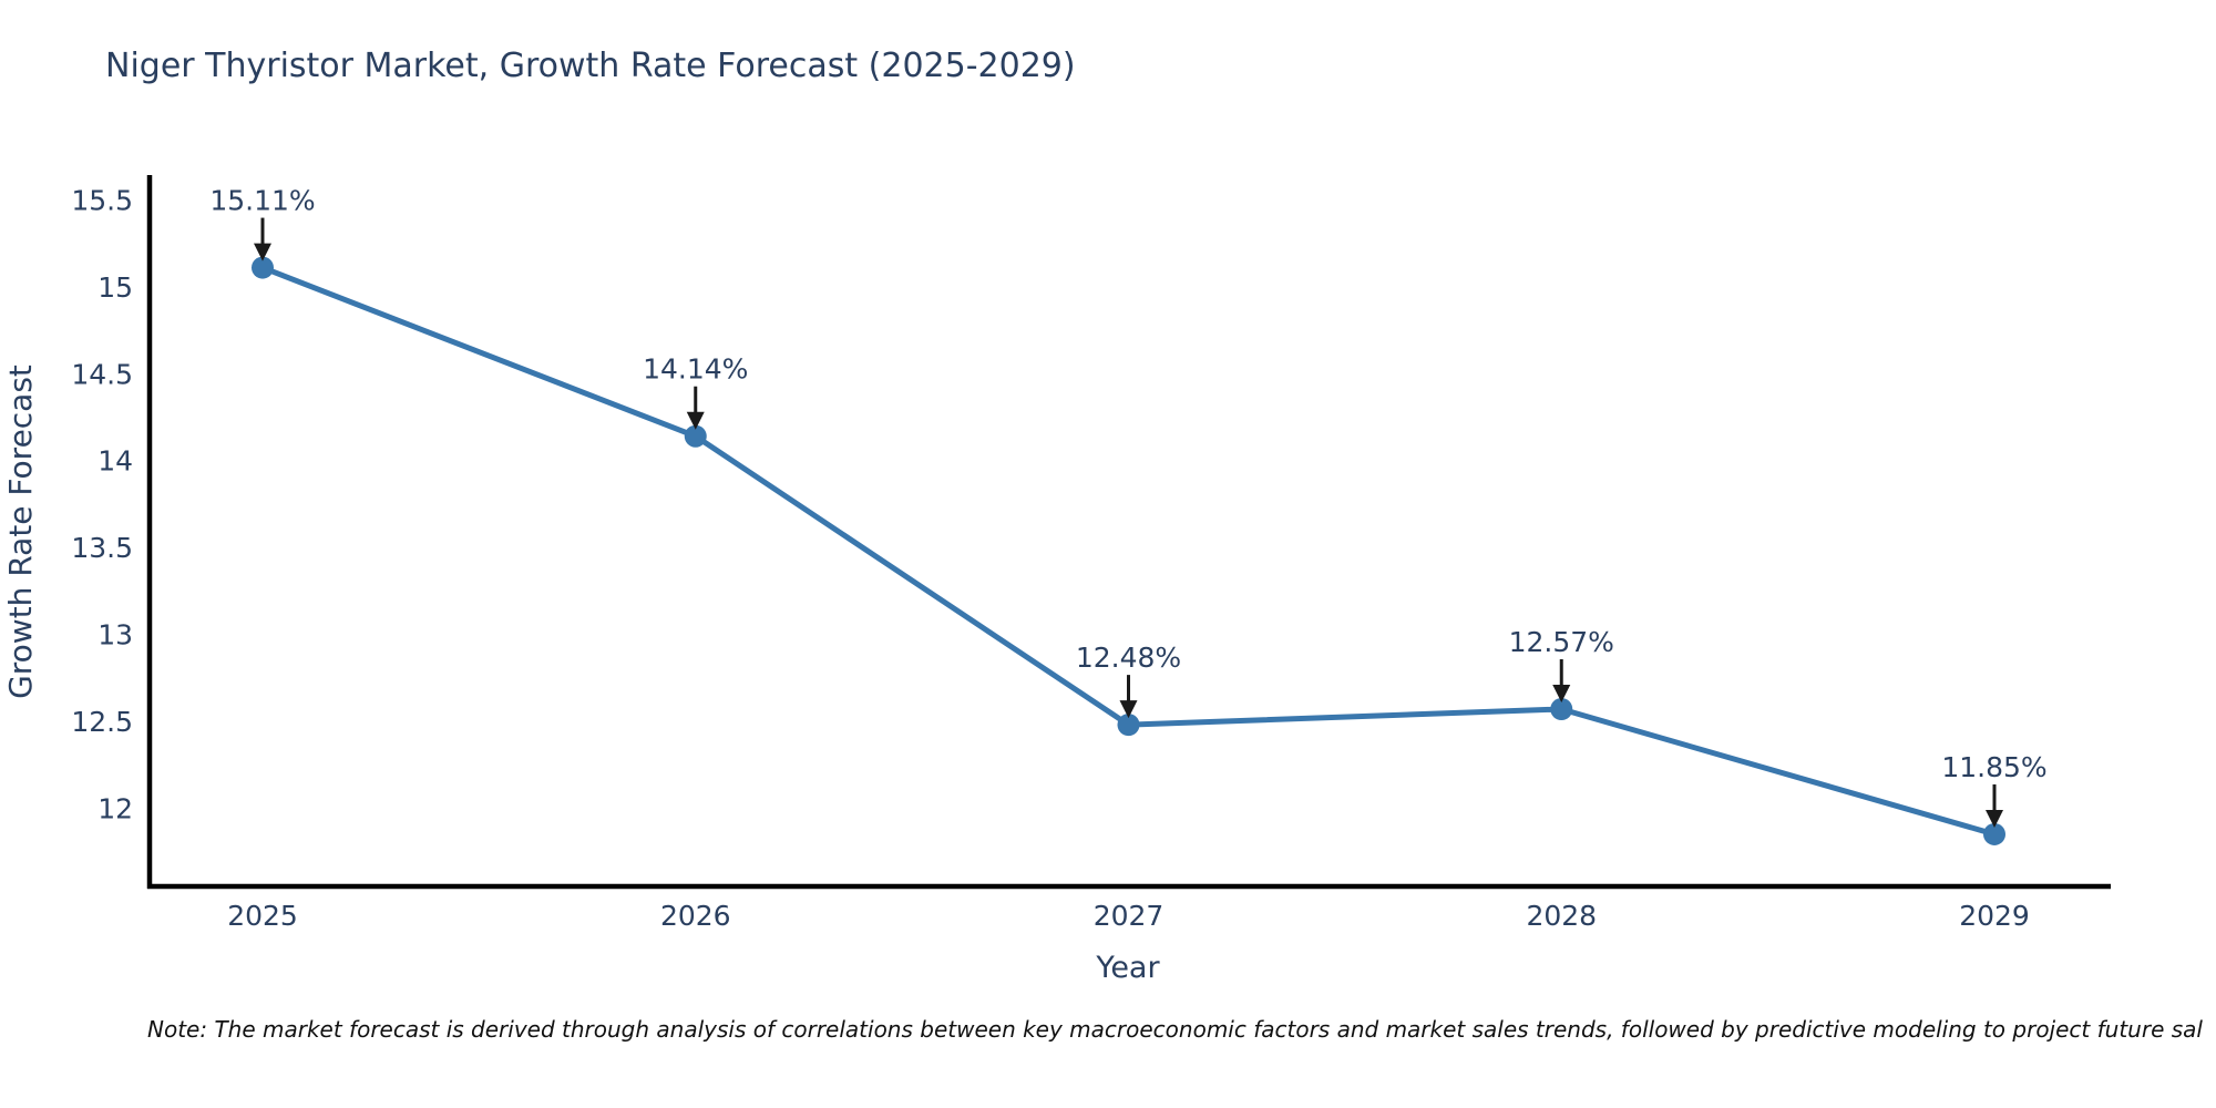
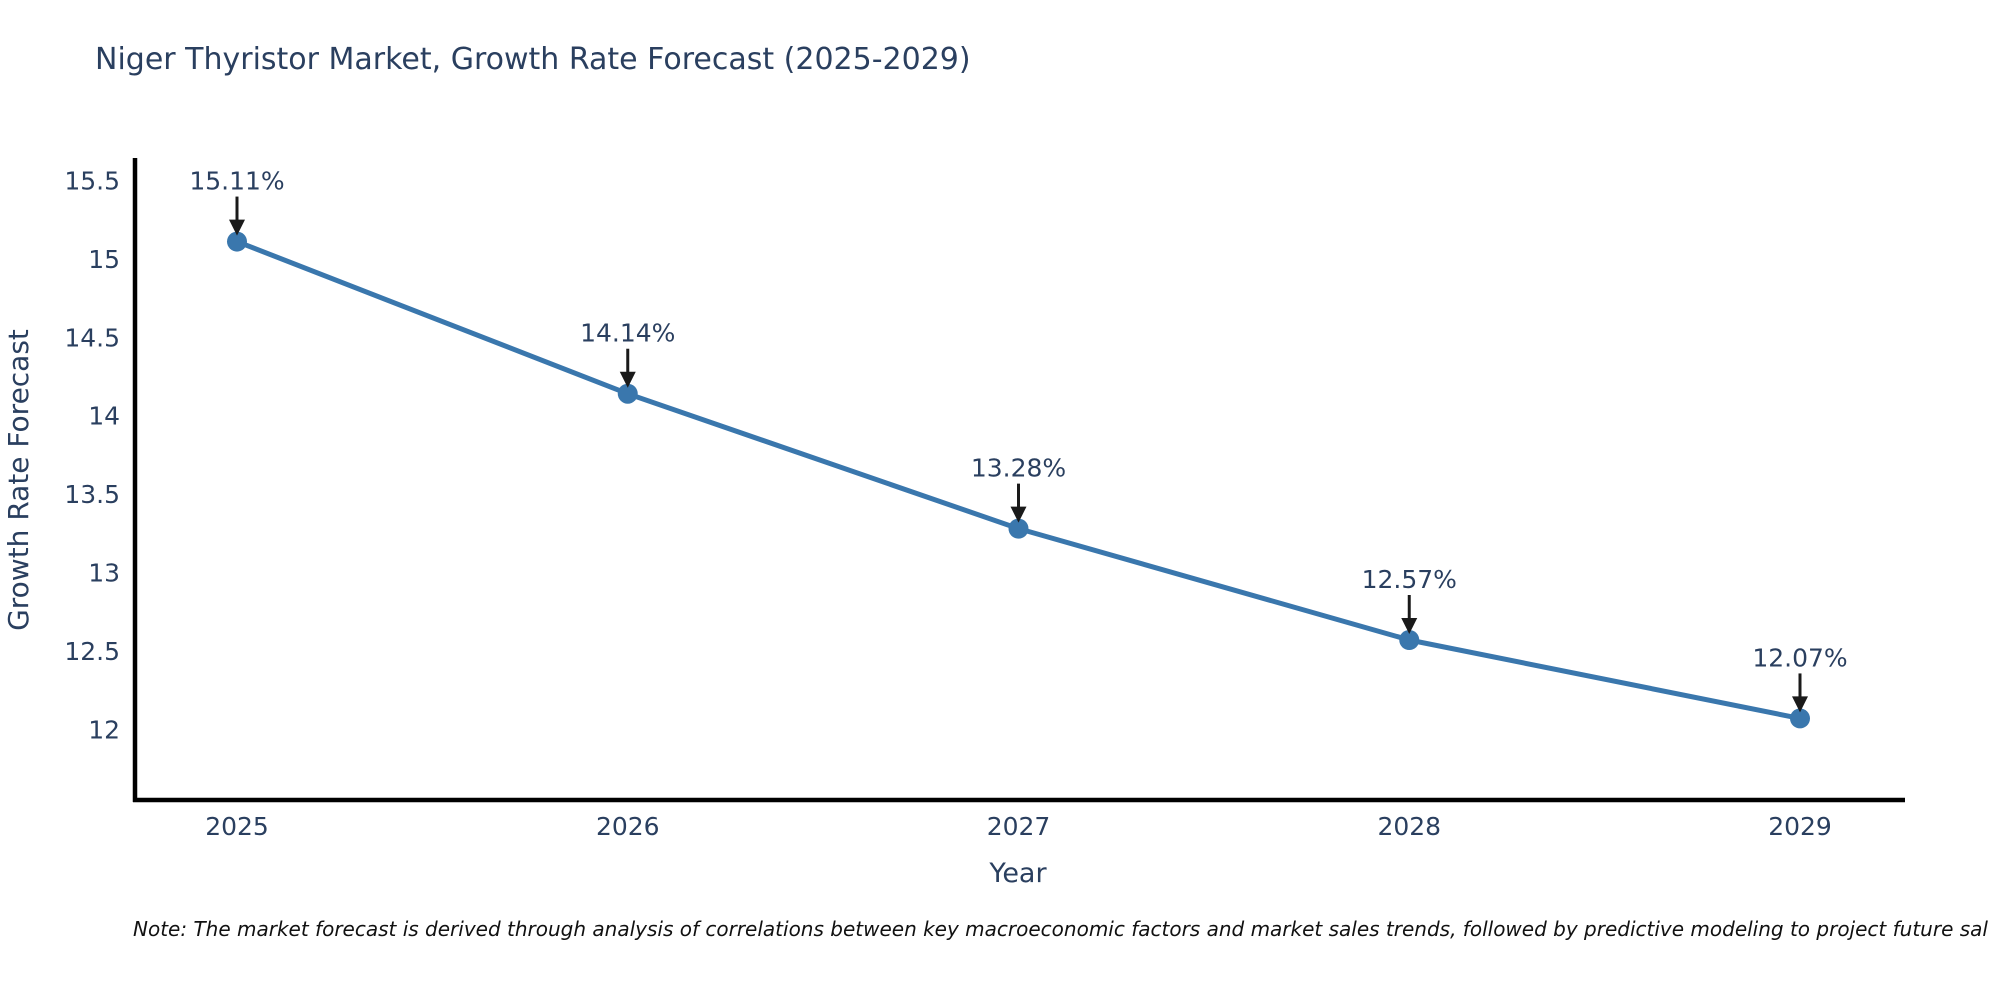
2027: 12.48% -> 13.28%
2029: 11.85% -> 12.07%
